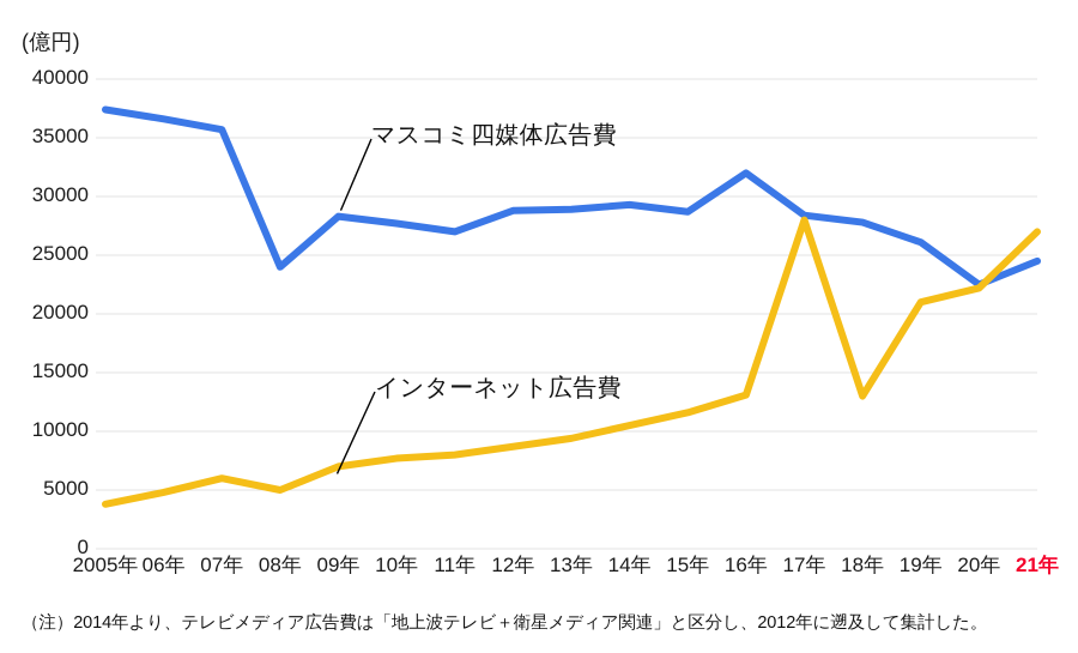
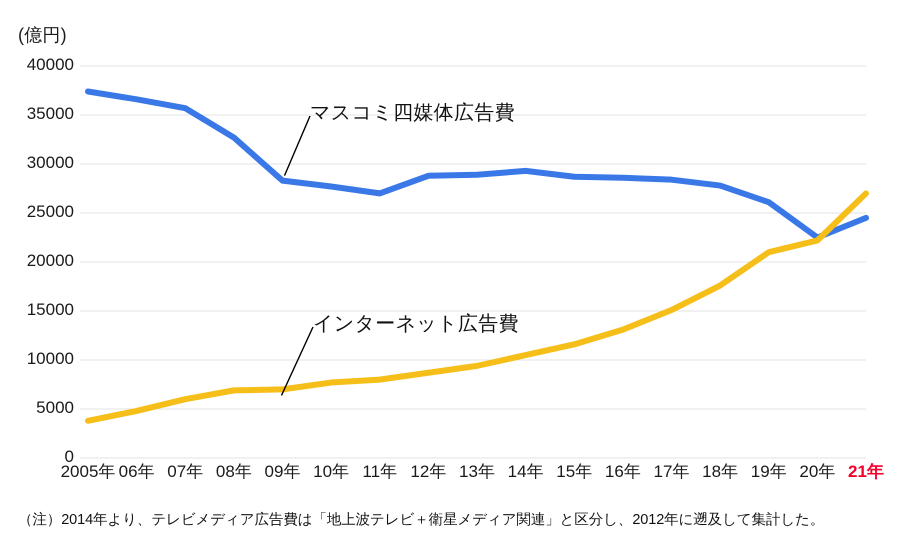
マスコミ四媒体広告費/08年: 24000 -> 33000
インターネット広告費/08年: 5000 -> 7000
マスコミ四媒体広告費/16年: 32000 -> 29000
インターネット広告費/17年: 28000 -> 15000
インターネット広告費/18年: 13000 -> 18000
